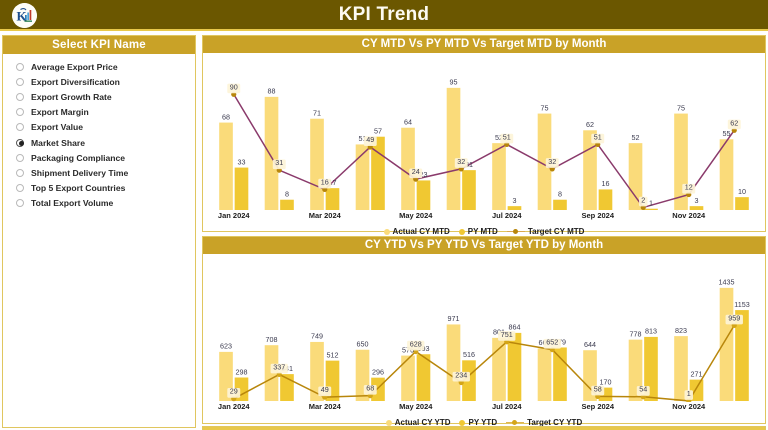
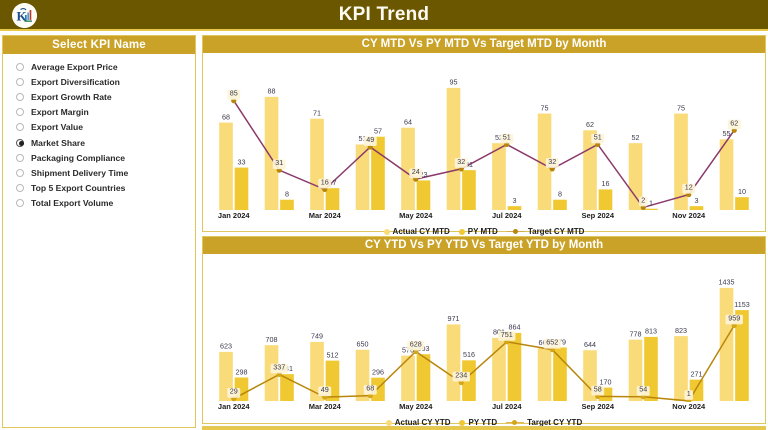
CY MTD Vs PY MTD Vs Target MTD by Month/Target CY MTD/Jan 2024: 90 -> 85
